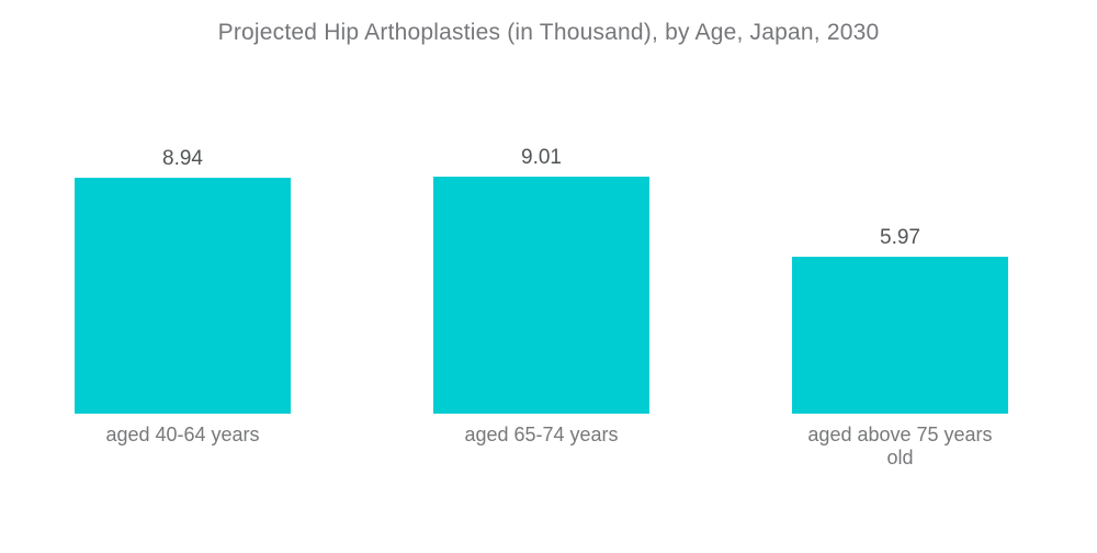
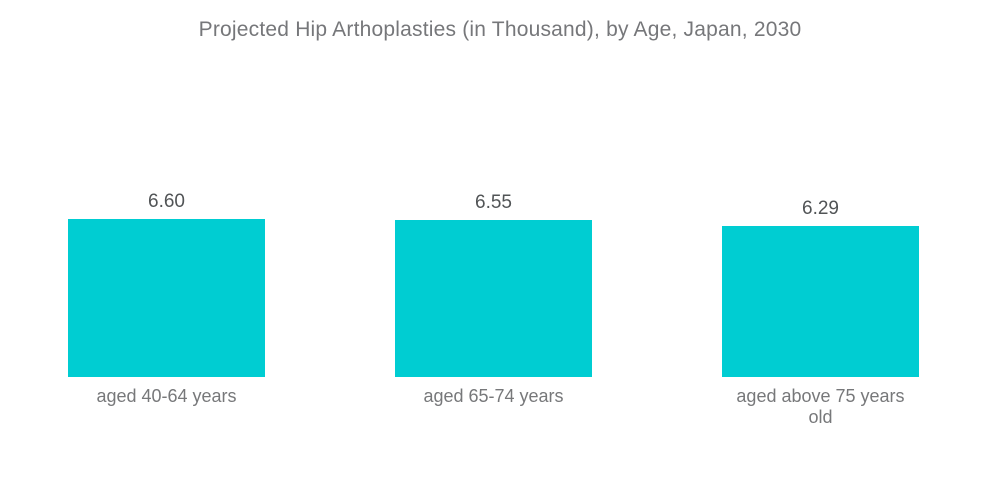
aged 40-64 years: 8.94 -> 6.60
aged 65-74 years: 9.01 -> 6.55
aged above 75 years old: 5.97 -> 6.29
